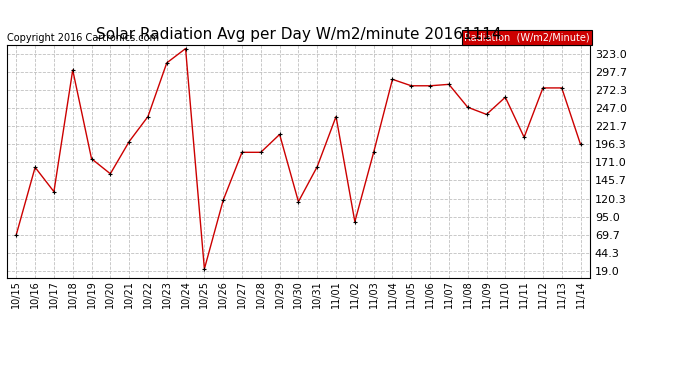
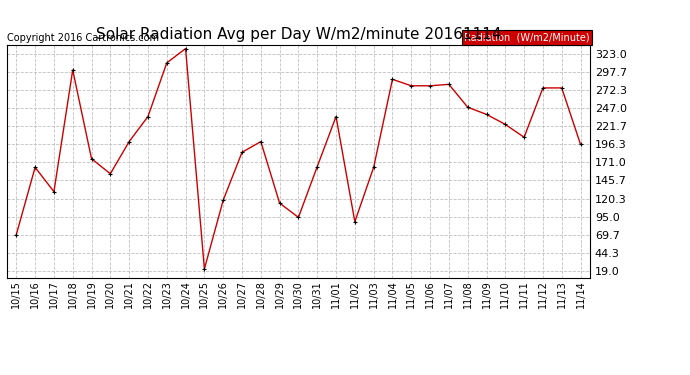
10/28: 185 -> 200
10/29: 210 -> 114
10/30: 116 -> 94
11/03: 185 -> 164
11/10: 262 -> 224
